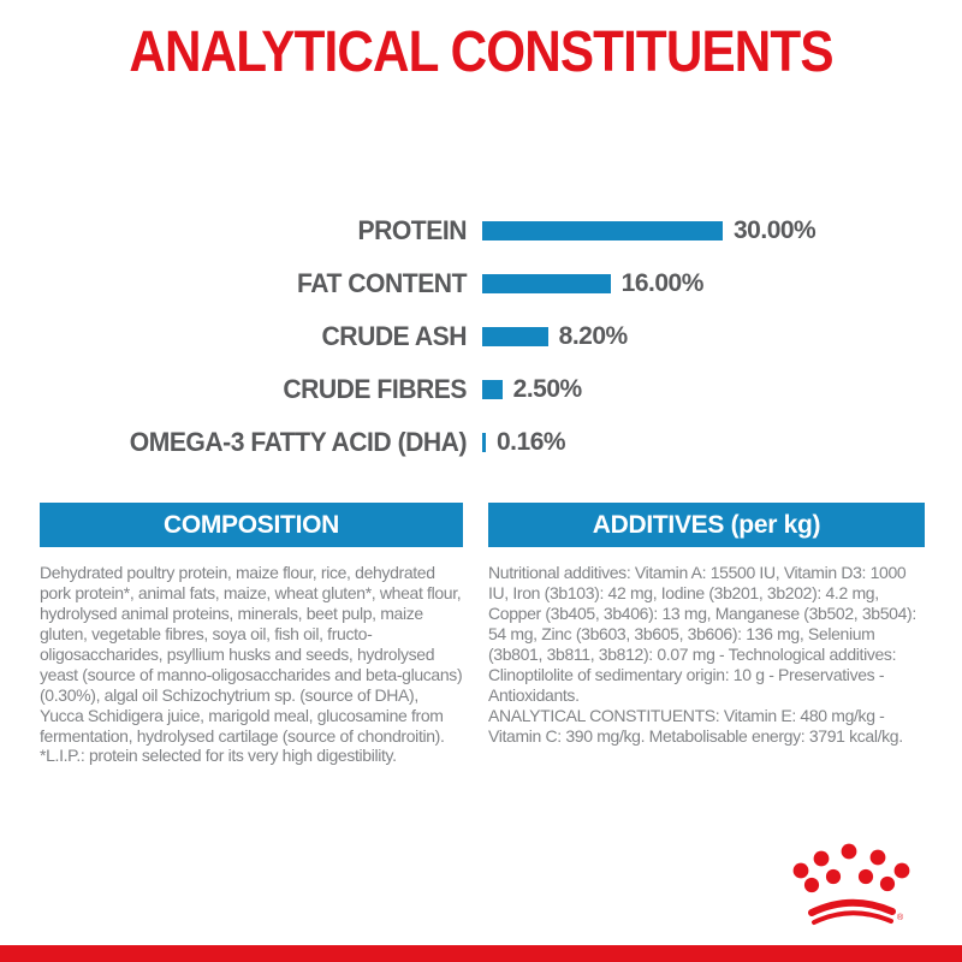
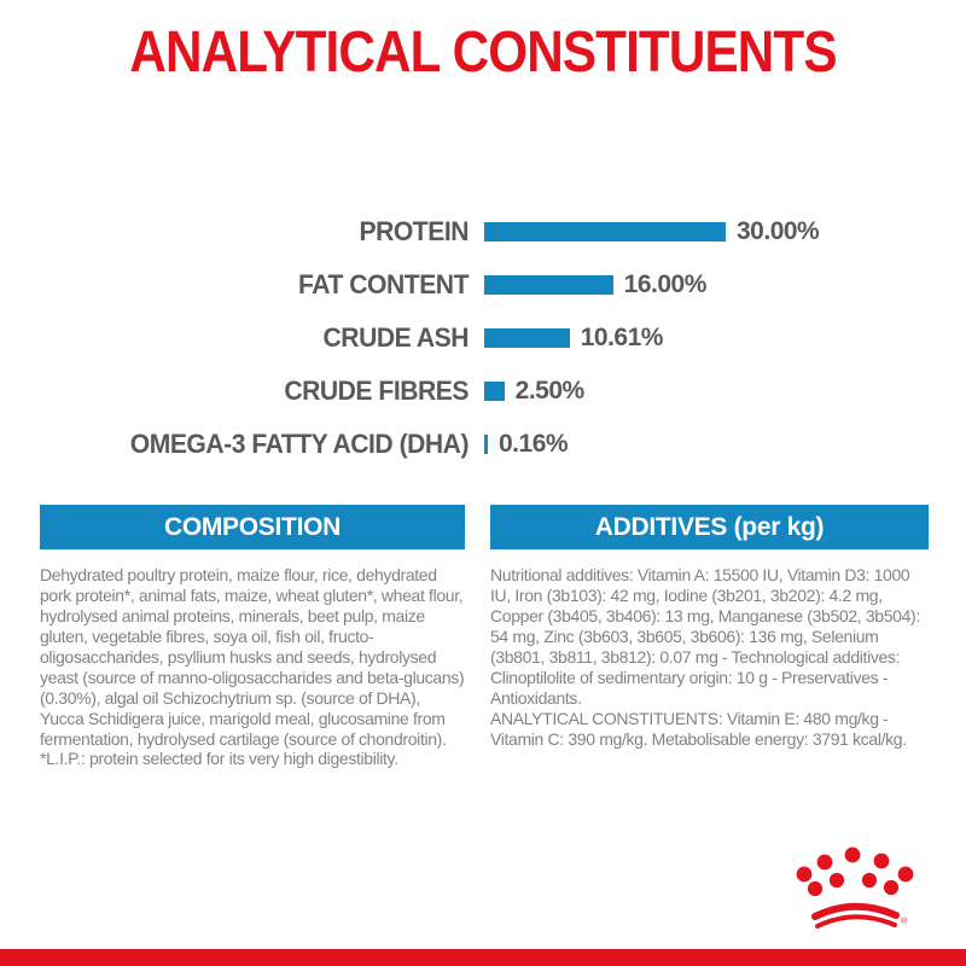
CRUDE ASH: 8.20% -> 10.61%
